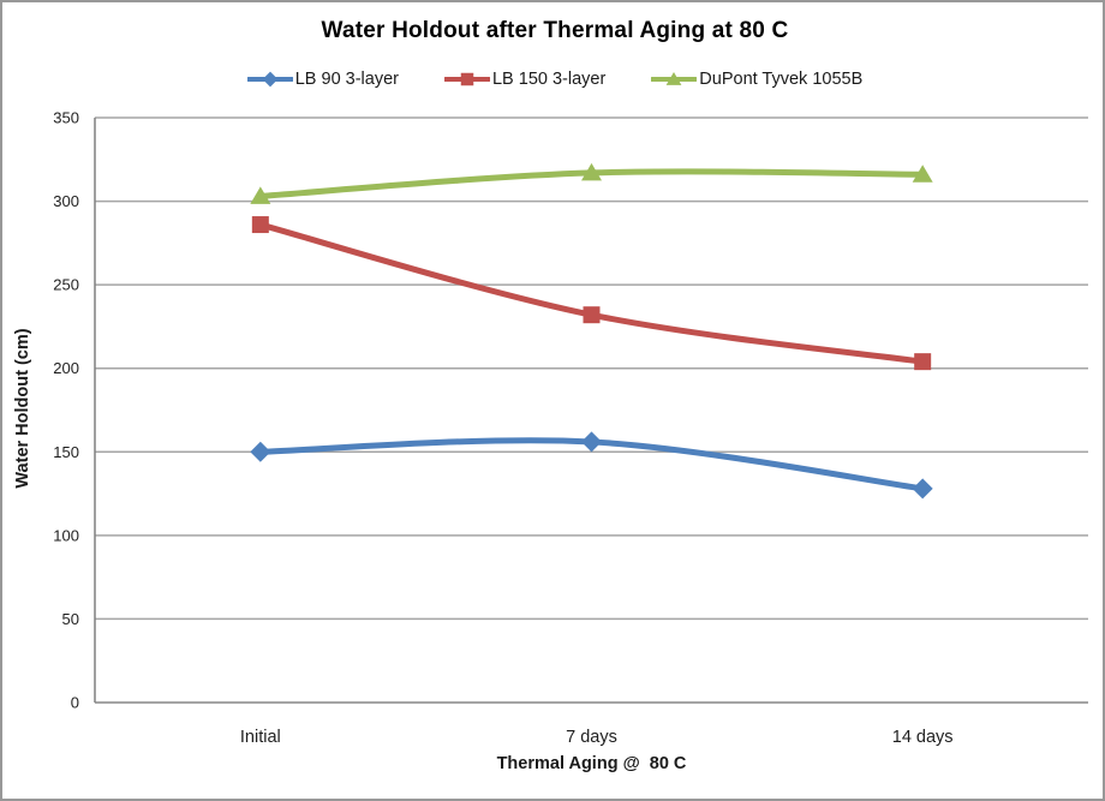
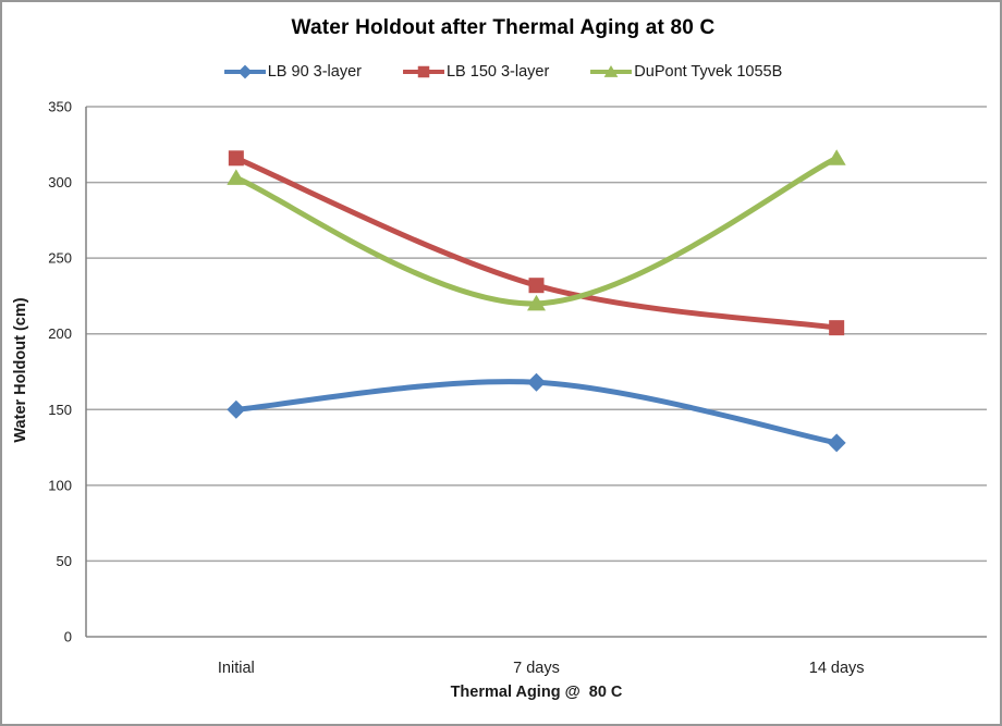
LB 150 3-layer/Initial: 286 -> 316
LB 90 3-layer/7 days: 156 -> 168
DuPont Tyvek 1055B/7 days: 317 -> 220
